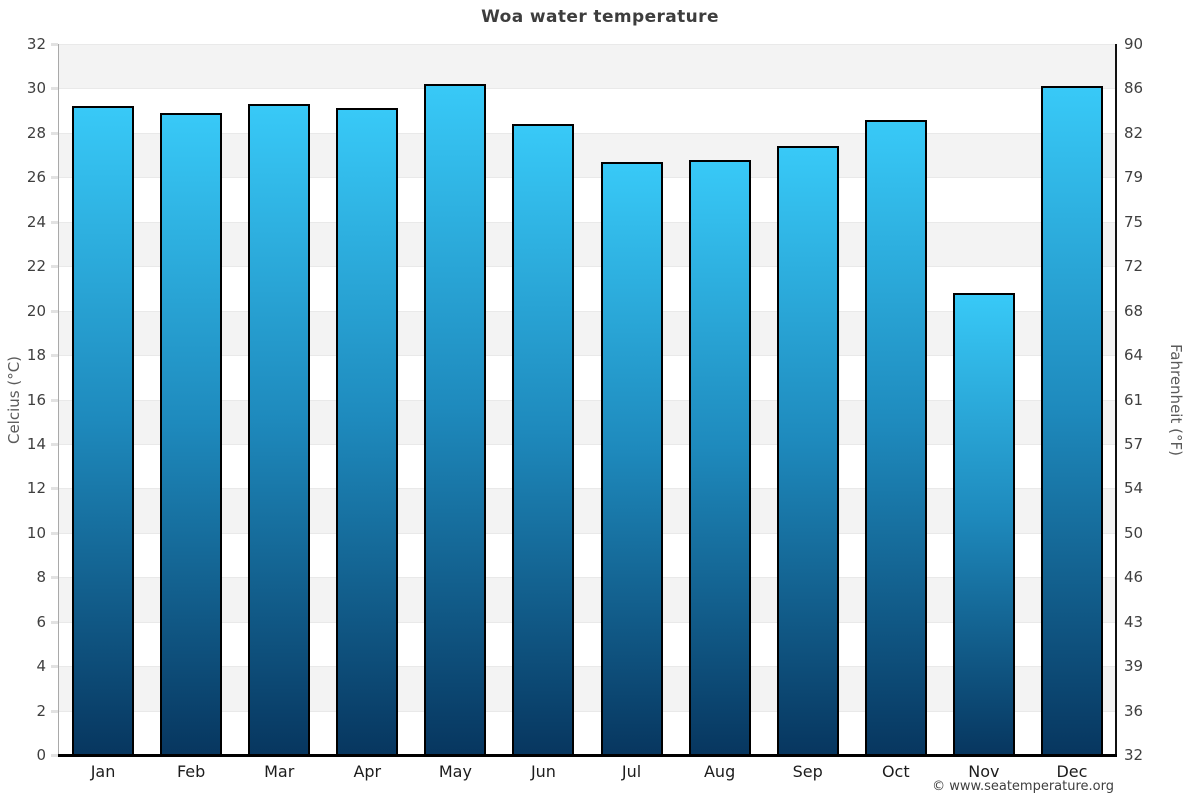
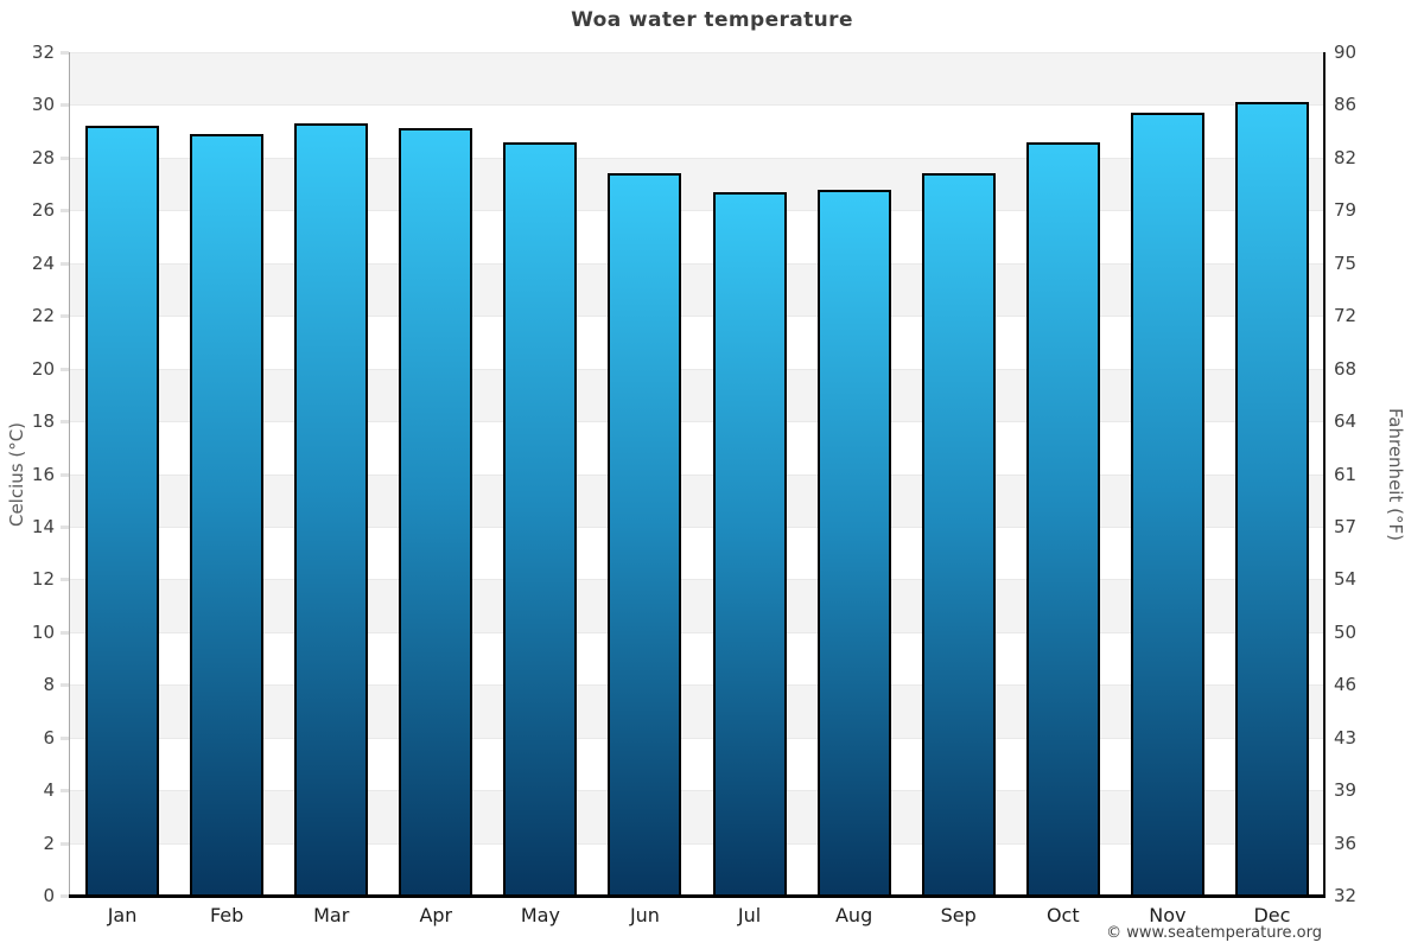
May: 30.2 -> 28.6
Jun: 28.4 -> 27.4
Nov: 20.8 -> 29.7
